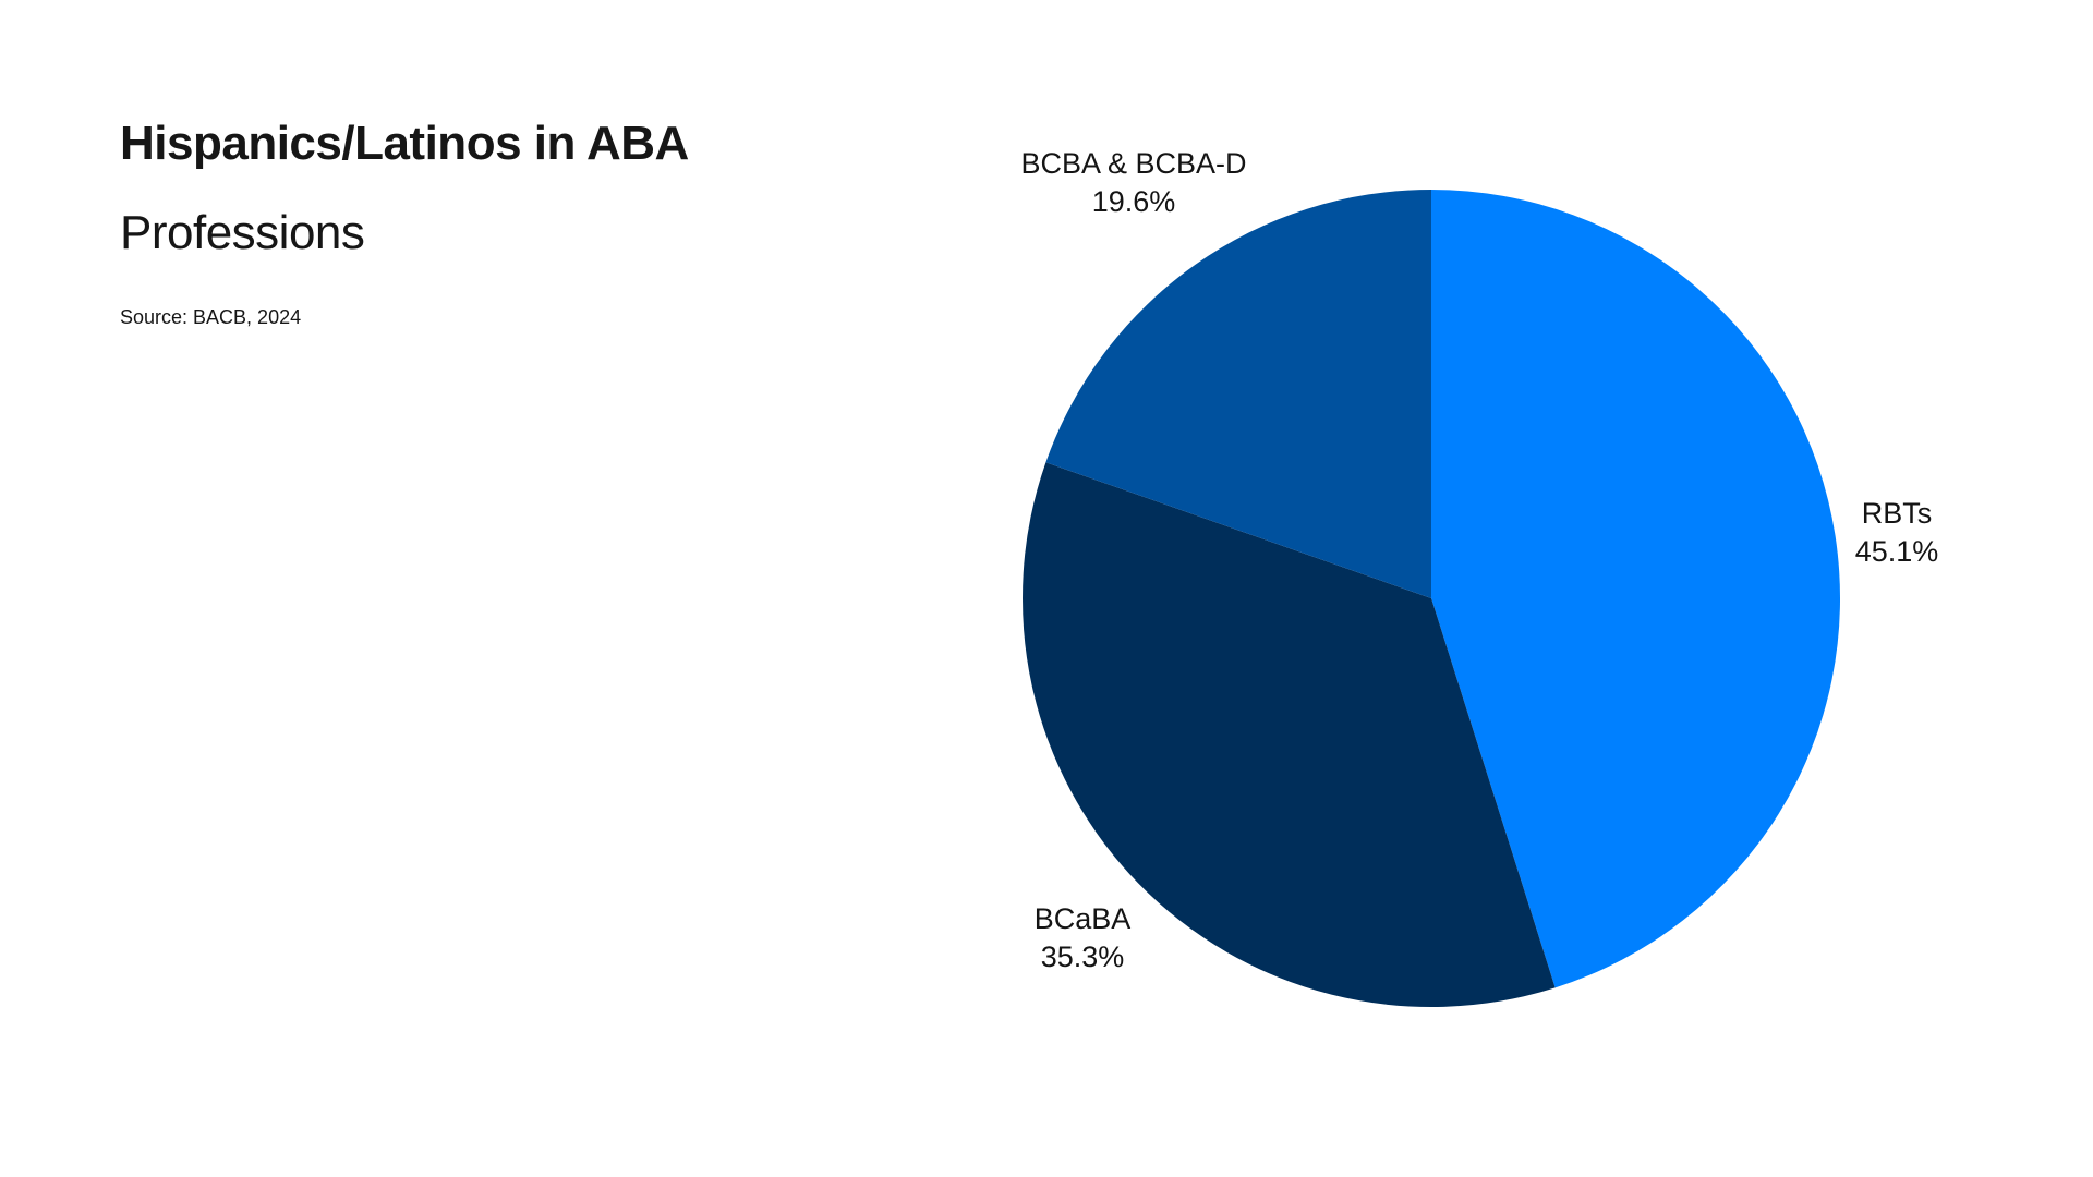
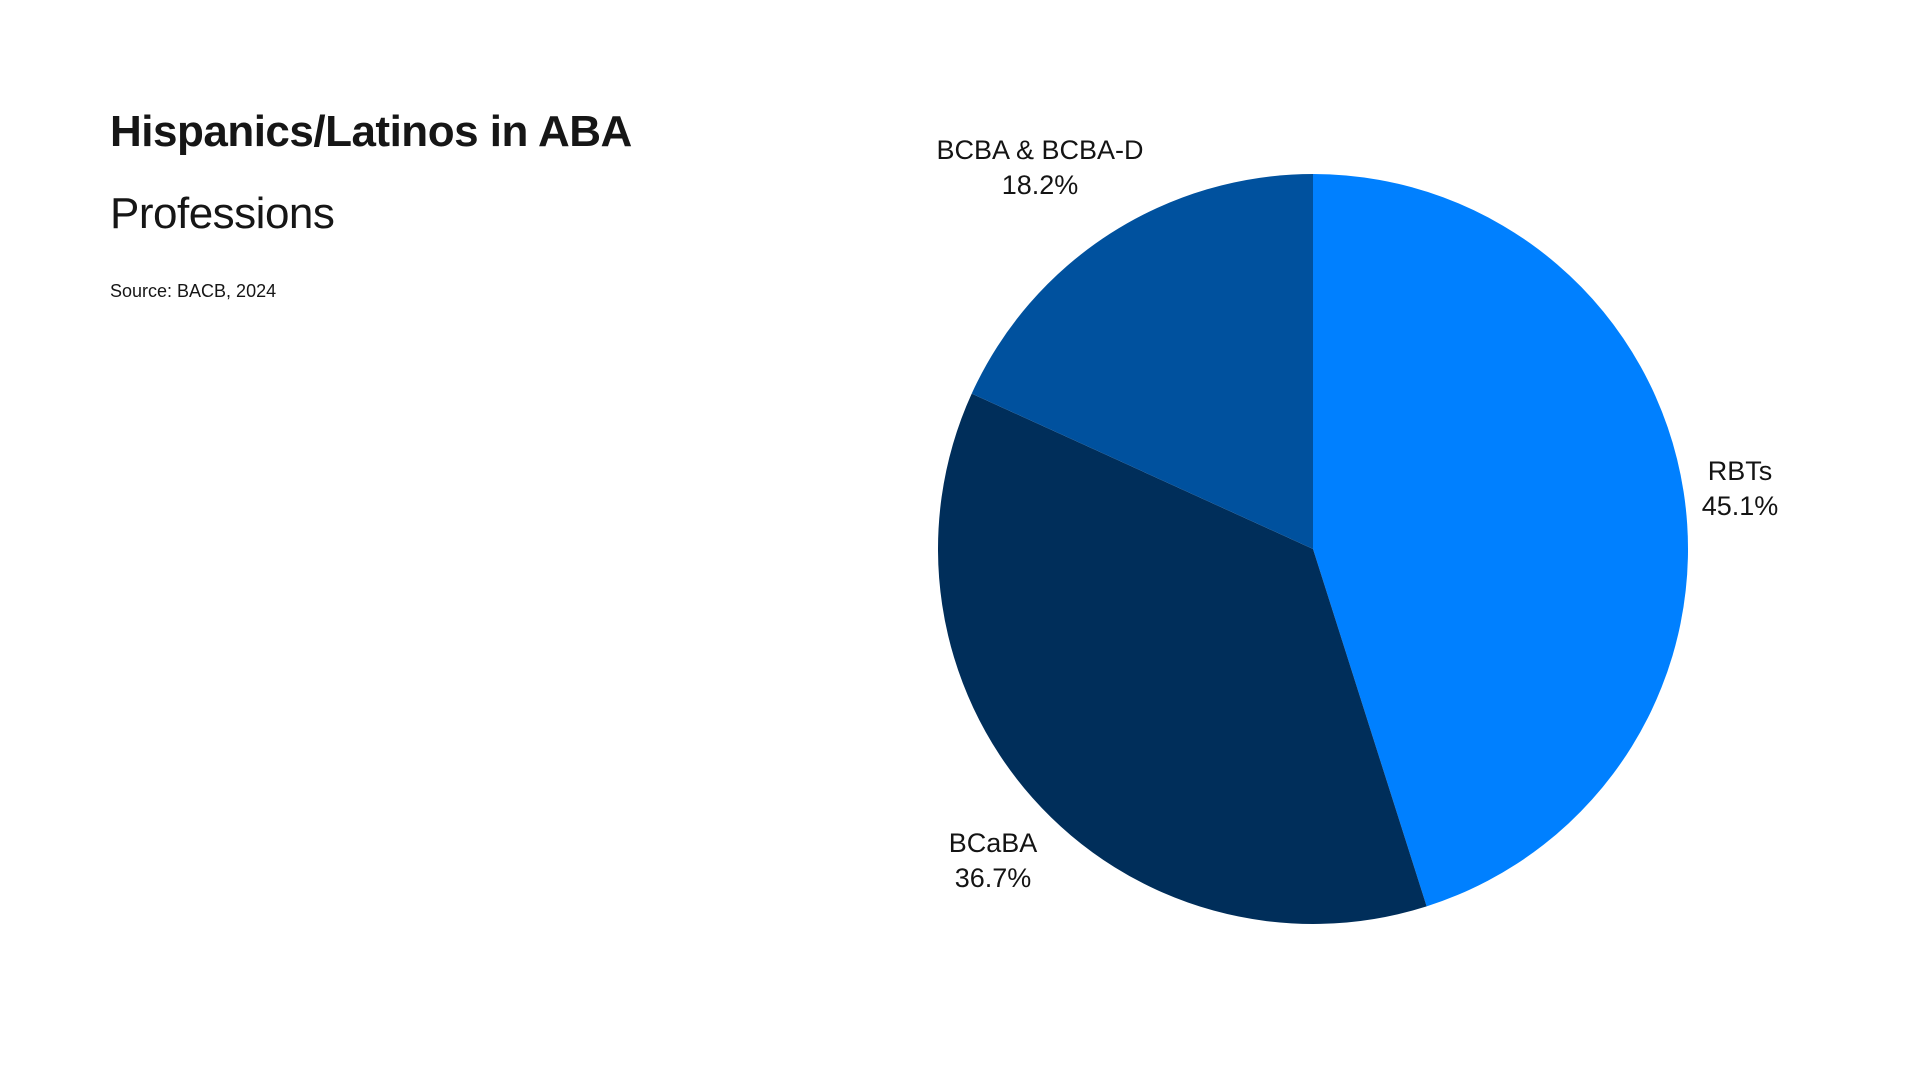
BCaBA: 35.3% -> 36.7%
BCBA & BCBA-D: 19.6% -> 18.2%
